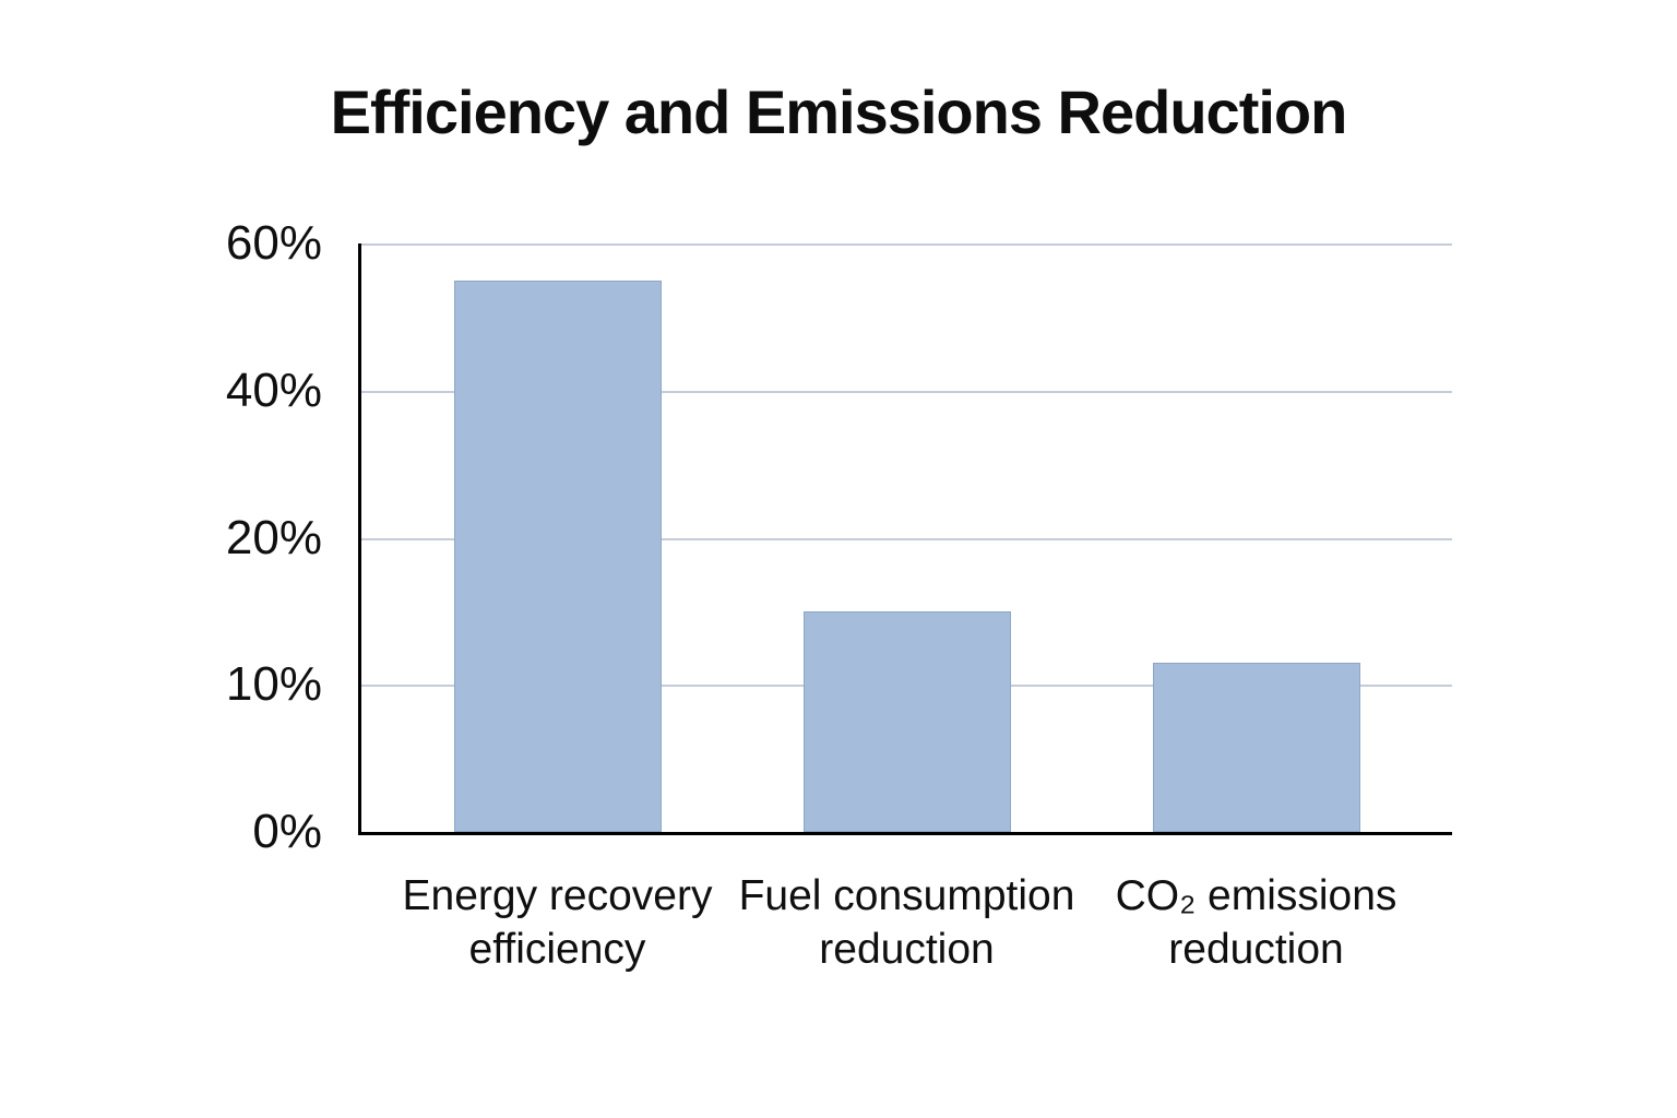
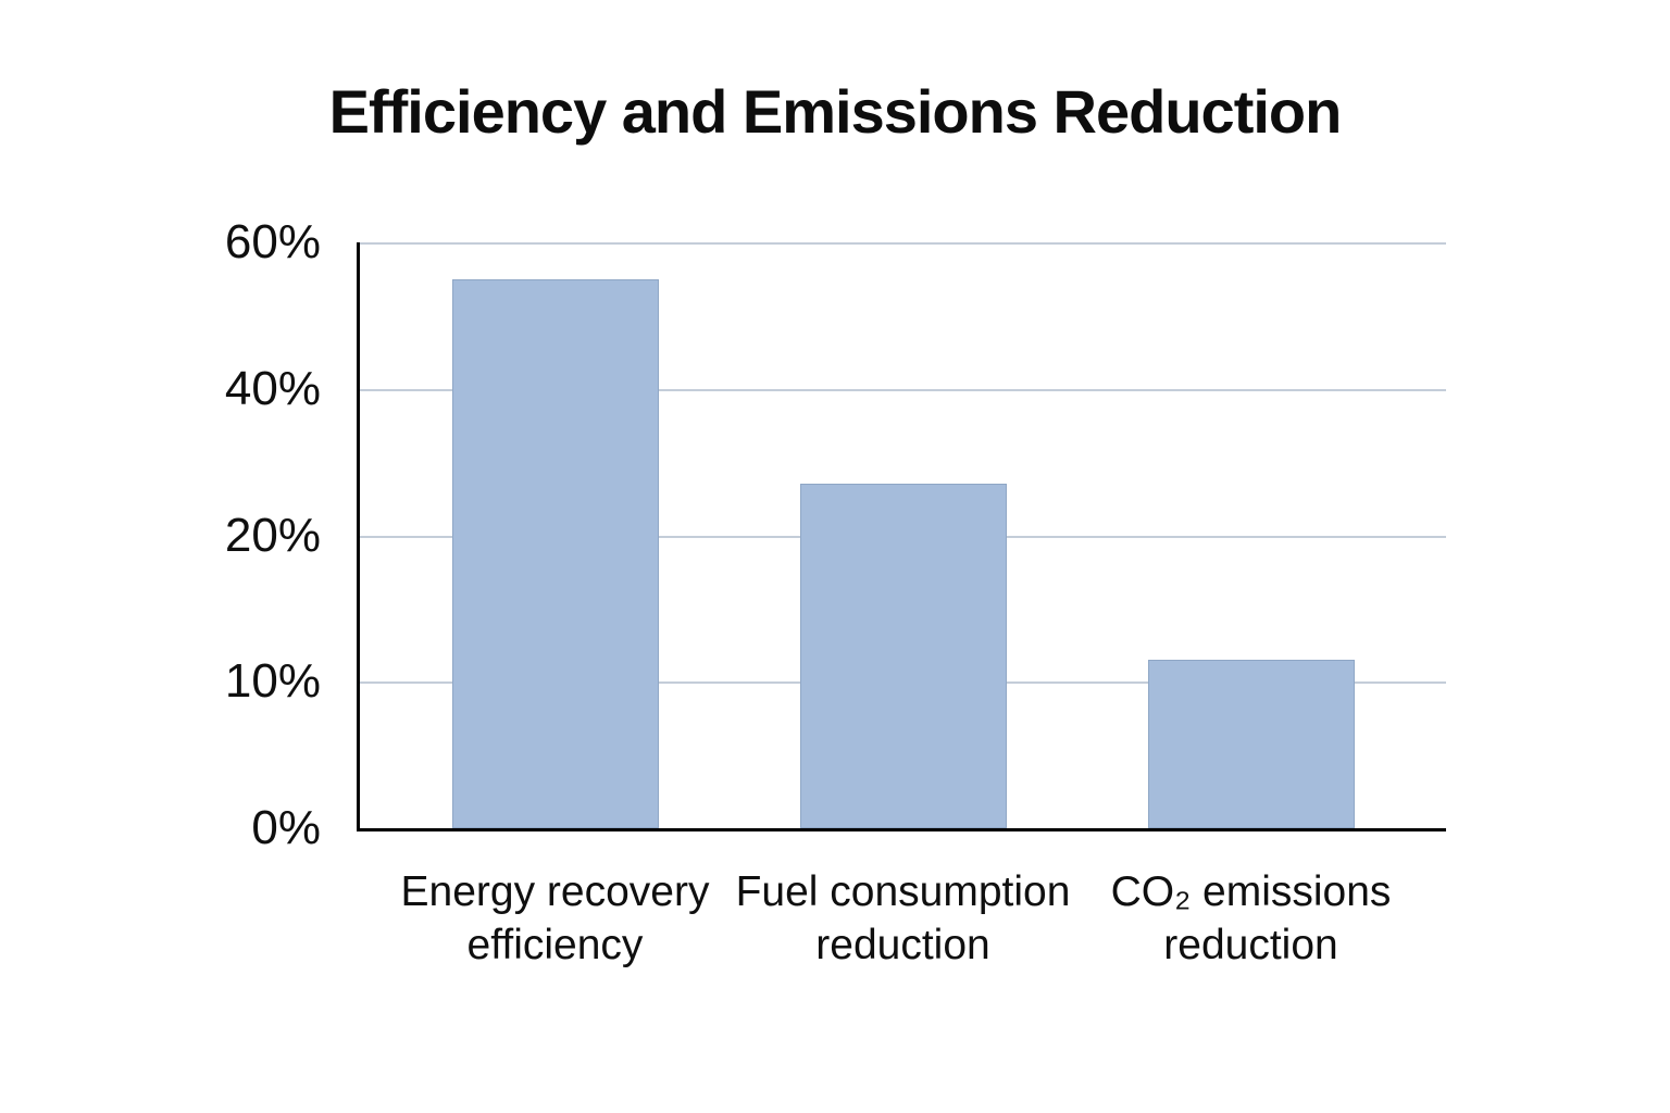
Fuel consumption reduction: 15% -> 27%
